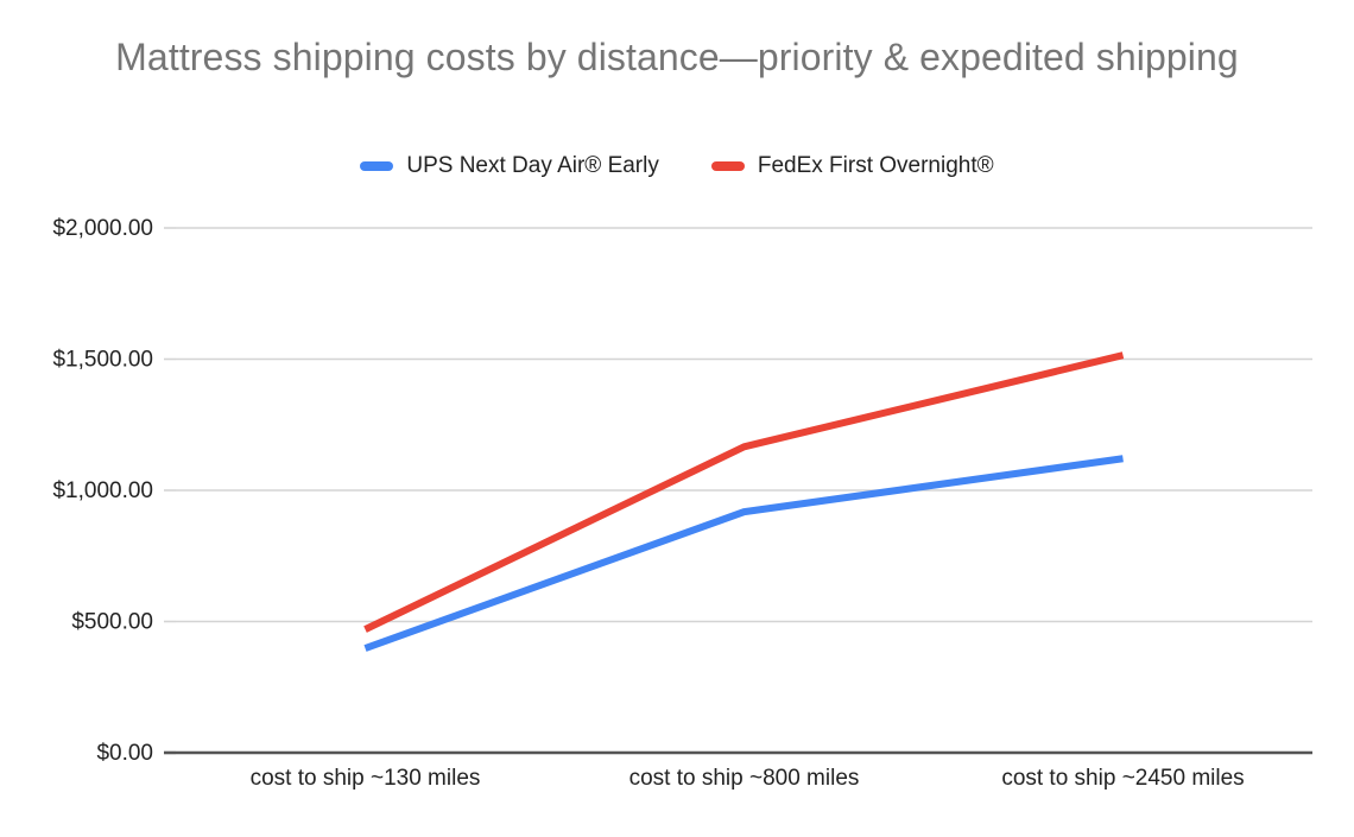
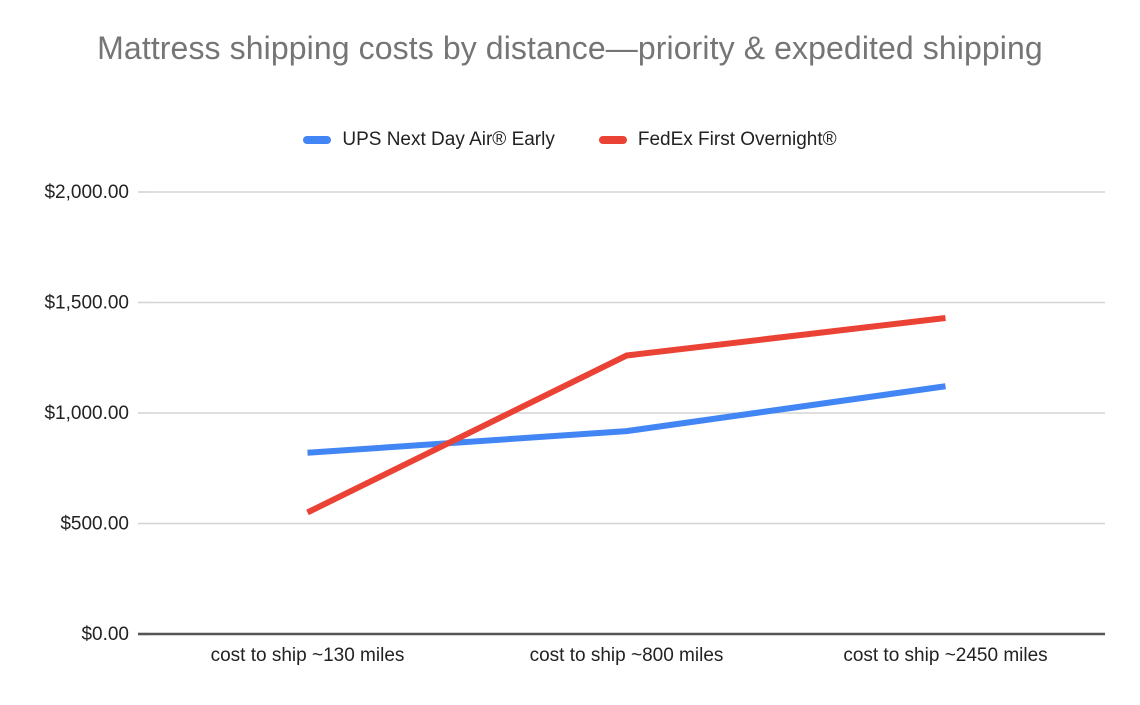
UPS Next Day Air® Early/cost to ship ~130 miles: $400 -> $820
FedEx First Overnight®/cost to ship ~130 miles: $470 -> $550
FedEx First Overnight®/cost to ship ~800 miles: $1170 -> $1260
FedEx First Overnight®/cost to ship ~2450 miles: $1520 -> $1430
